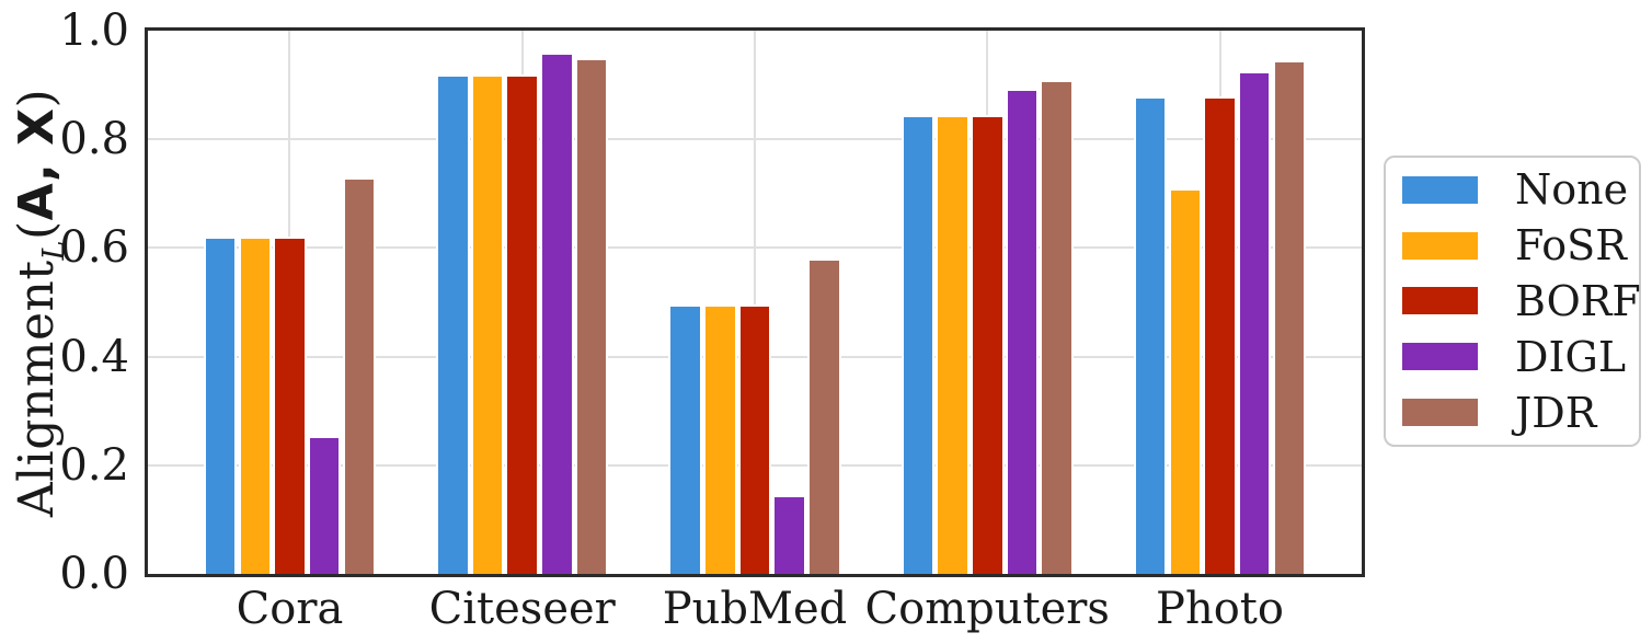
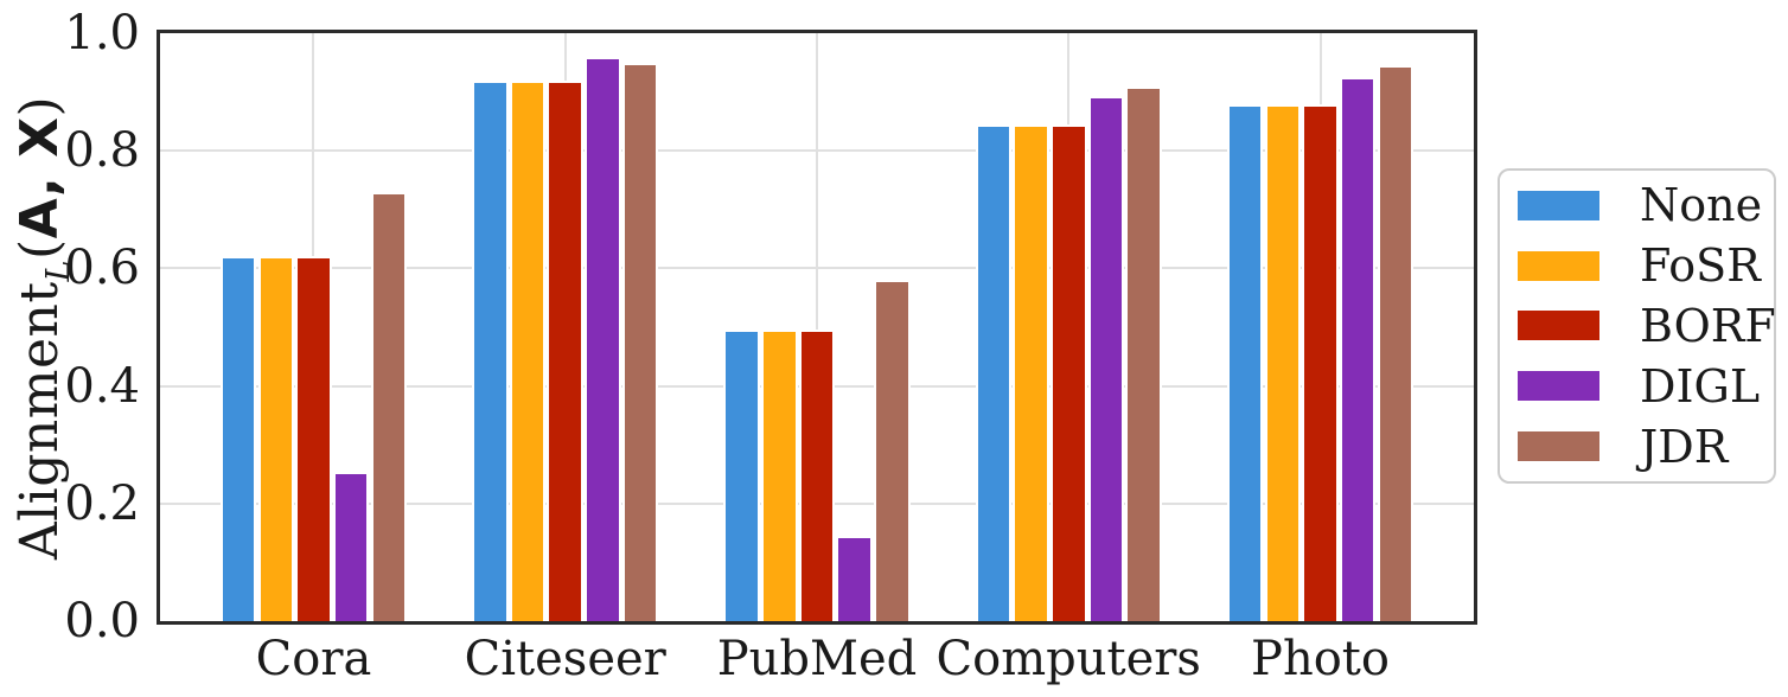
FoSR/Photo: 0.71 -> 0.88
